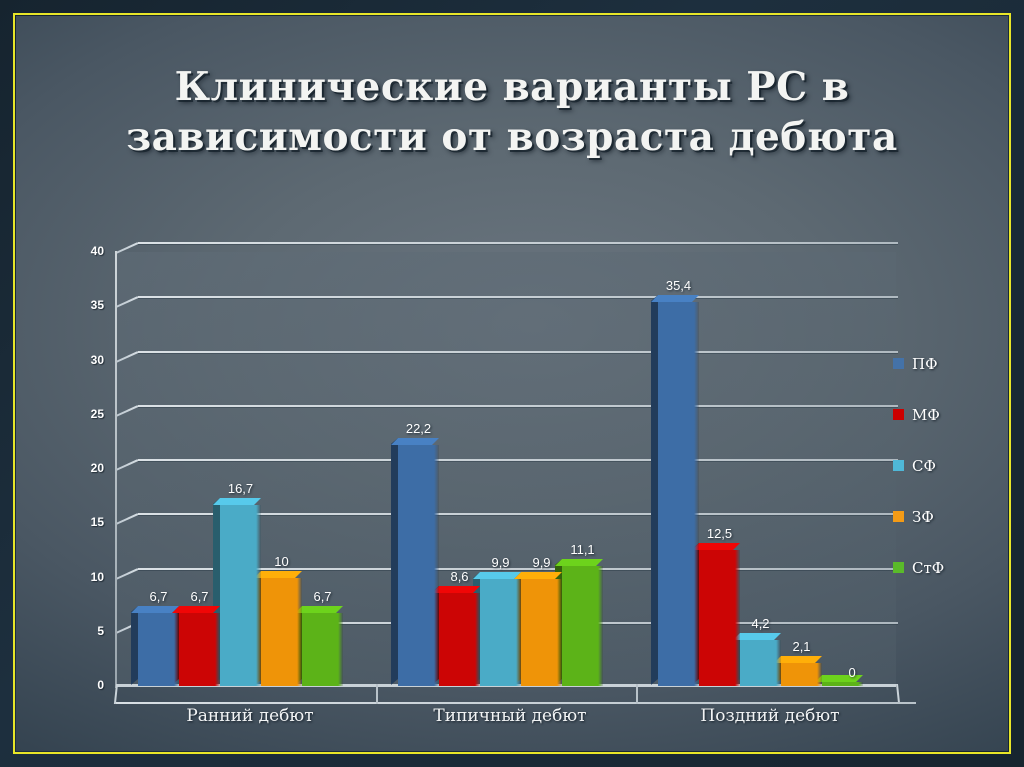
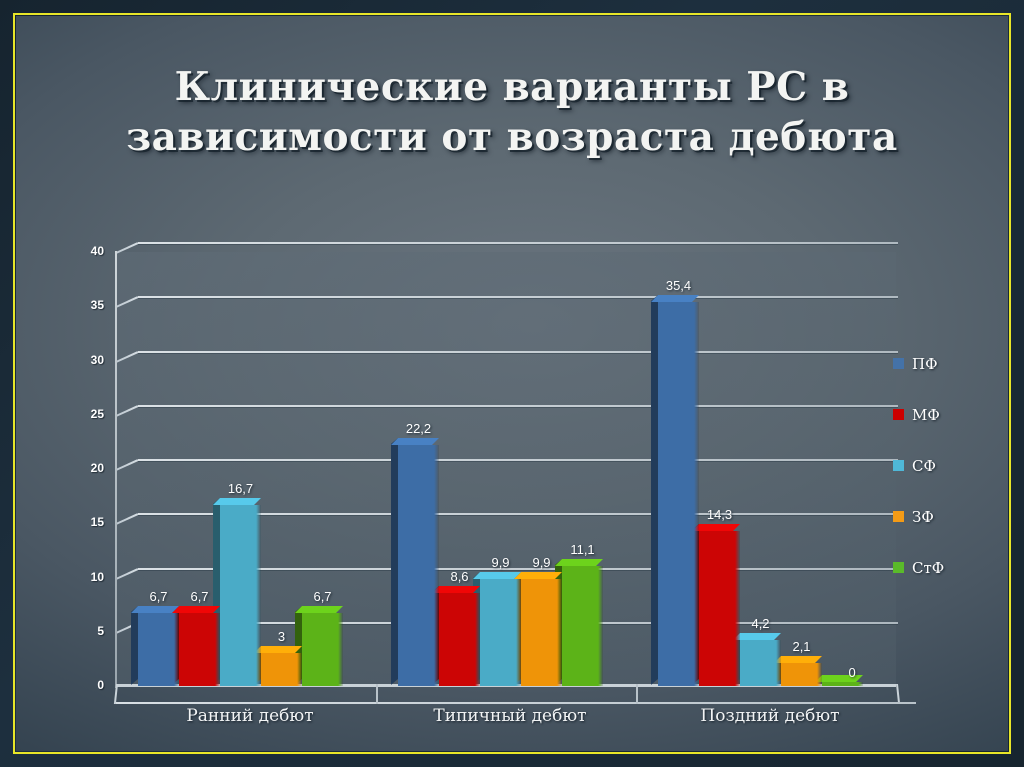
ЗФ/Ранний дебют: 10 -> 3
МФ/Поздний дебют: 12,5 -> 14,3
